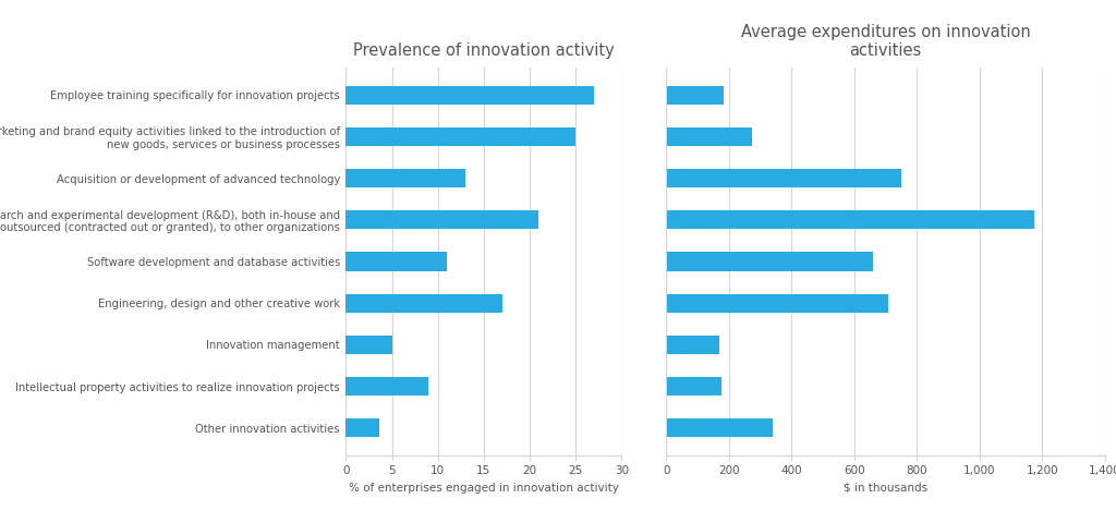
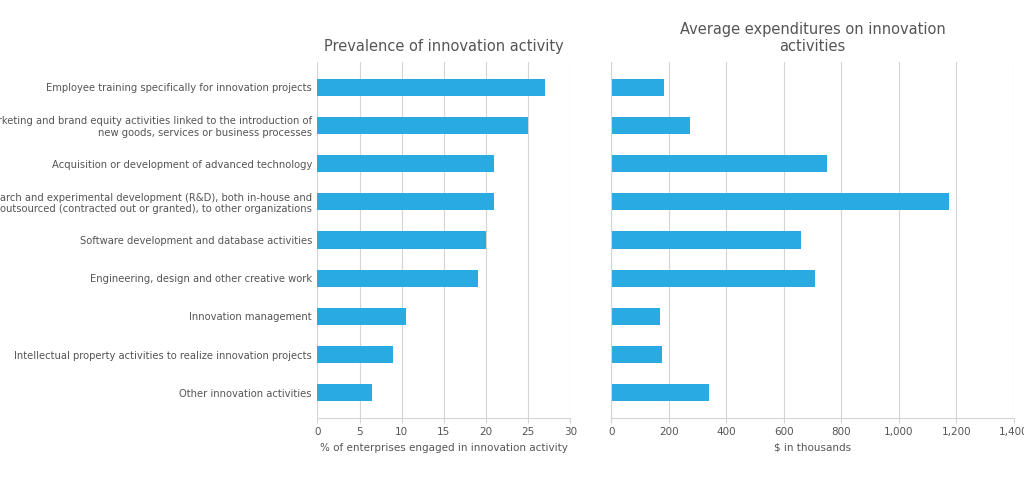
Prevalence of innovation activity/Acquisition or development of advanced technology: 13.0 -> 21.0
Prevalence of innovation activity/Software development and database activities: 11.0 -> 20.0
Prevalence of innovation activity/Engineering, design and other creative work: 17.0 -> 19.0
Prevalence of innovation activity/Innovation management: 5.0 -> 10.5
Prevalence of innovation activity/Other innovation activities: 3.6 -> 6.5
